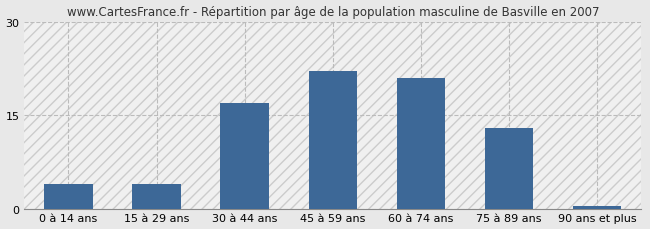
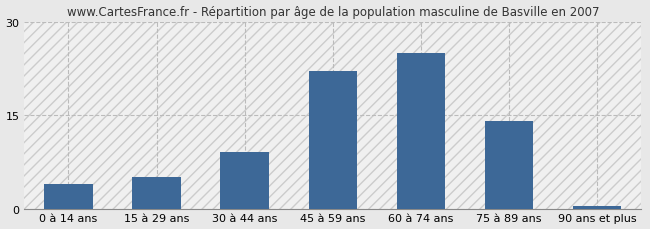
15 à 29 ans: 4.0 -> 5.0
30 à 44 ans: 17.0 -> 9.0
60 à 74 ans: 21.0 -> 25.0
75 à 89 ans: 13.0 -> 14.0
